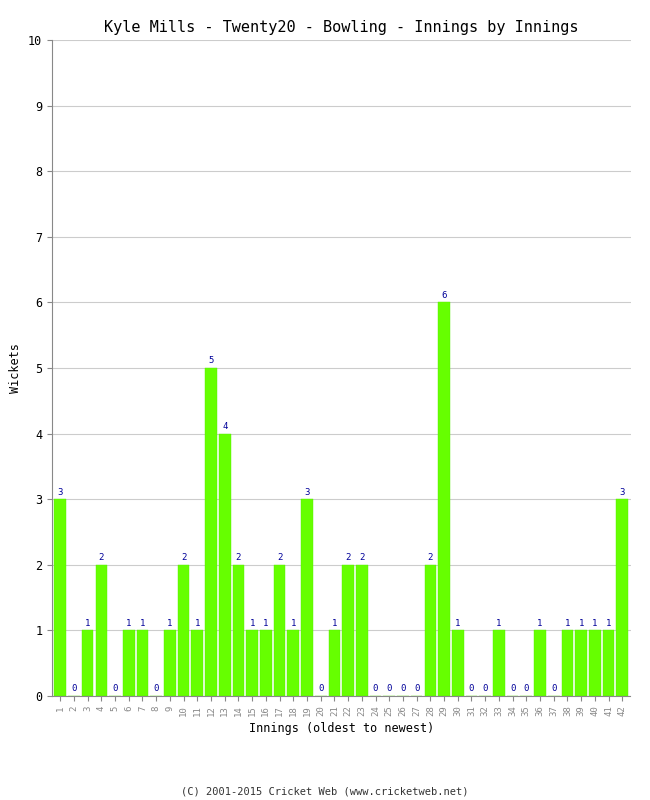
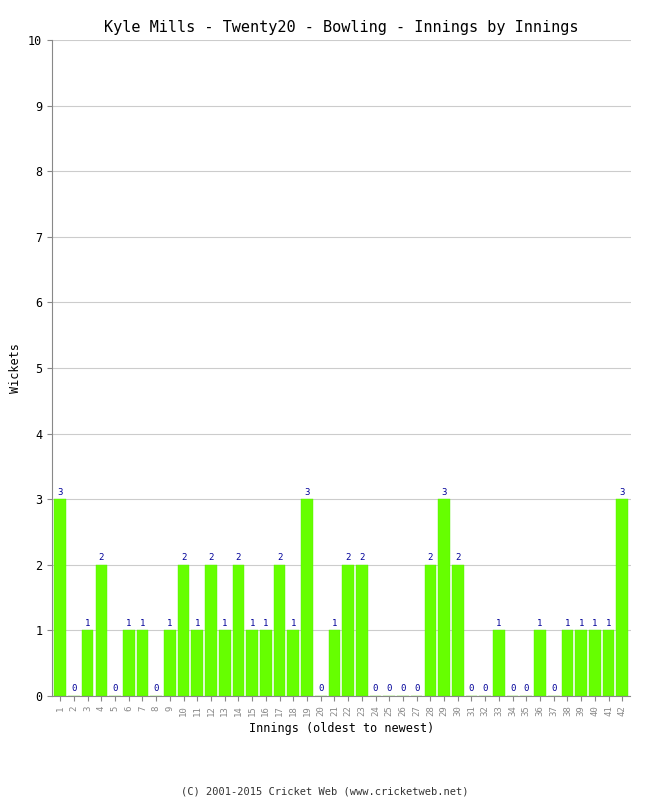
12: 5 -> 2
13: 4 -> 1
29: 6 -> 3
30: 1 -> 2
